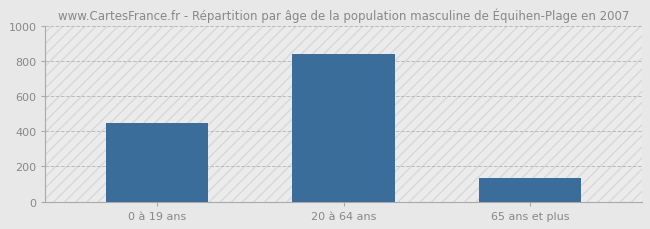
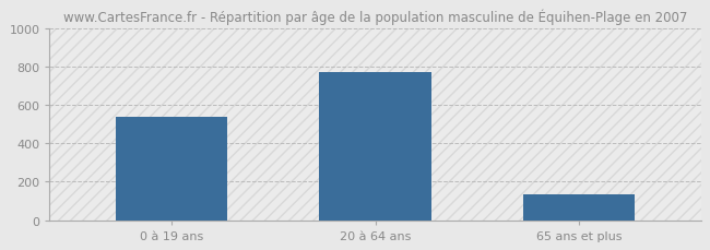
0 à 19 ans: 450 -> 540
20 à 64 ans: 840 -> 770
